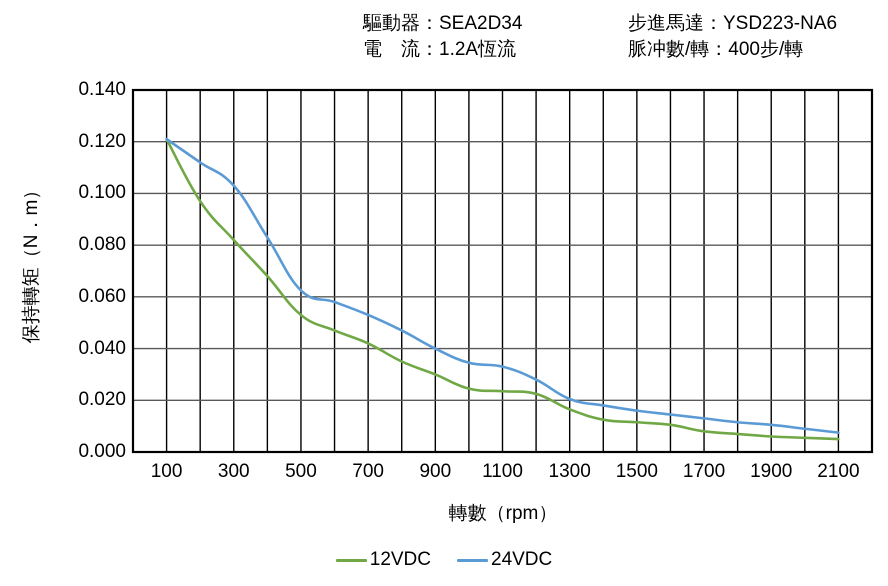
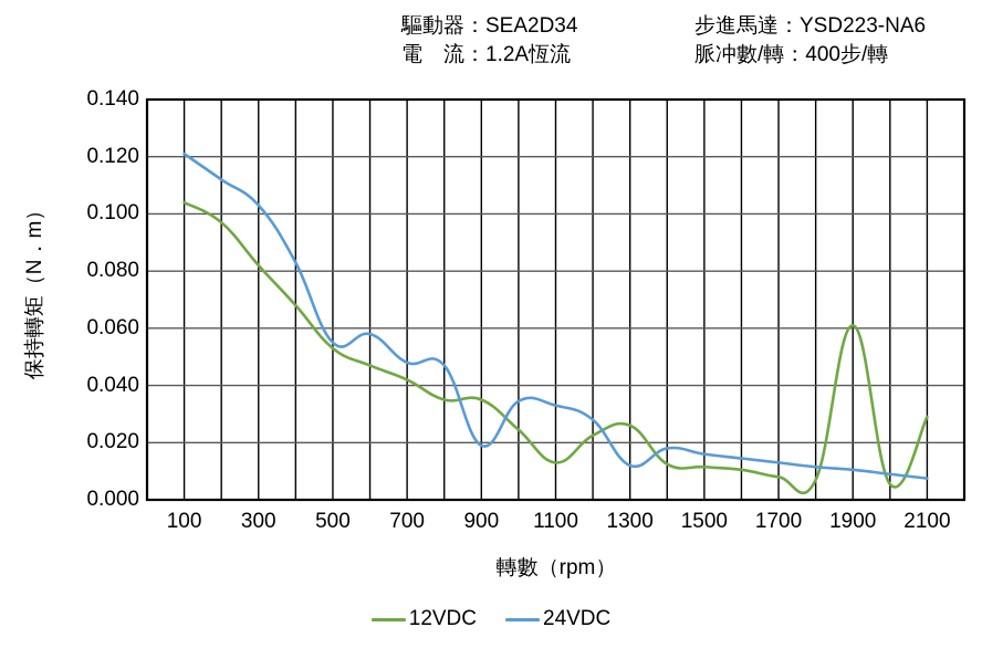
12VDC/100: 0.121 -> 0.104
24VDC/500: 0.062 -> 0.055
24VDC/700: 0.053 -> 0.048
12VDC/900: 0.030 -> 0.035
24VDC/900: 0.040 -> 0.019
12VDC/1100: 0.024 -> 0.013
12VDC/1300: 0.017 -> 0.026
24VDC/1300: 0.021 -> 0.012
12VDC/1900: 0.006 -> 0.061
12VDC/2100: 0.005 -> 0.029
